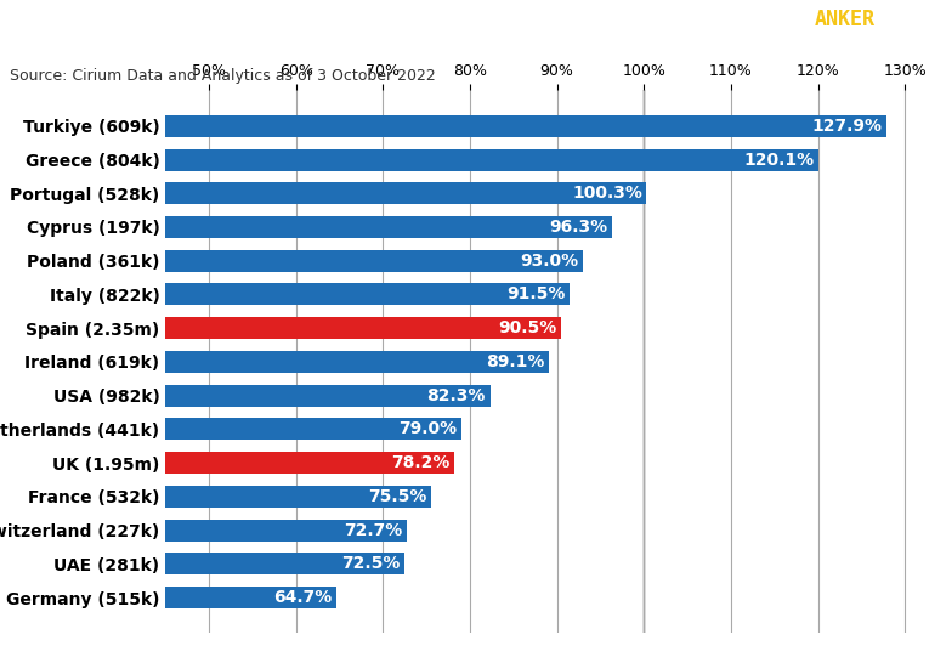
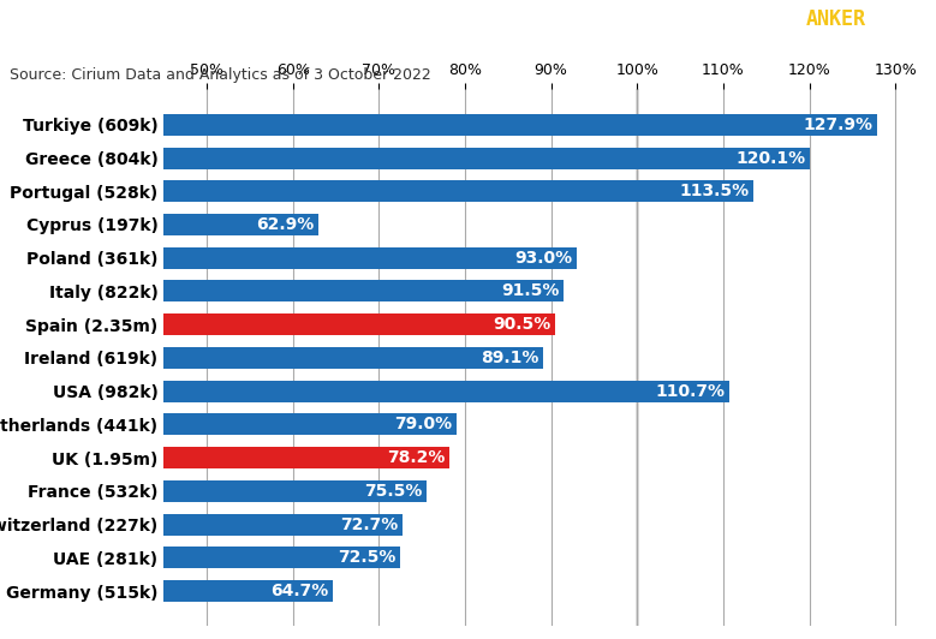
Portugal (528k): 100.3% -> 113.5%
Cyprus (197k): 96.3% -> 62.9%
USA (982k): 82.3% -> 110.7%
